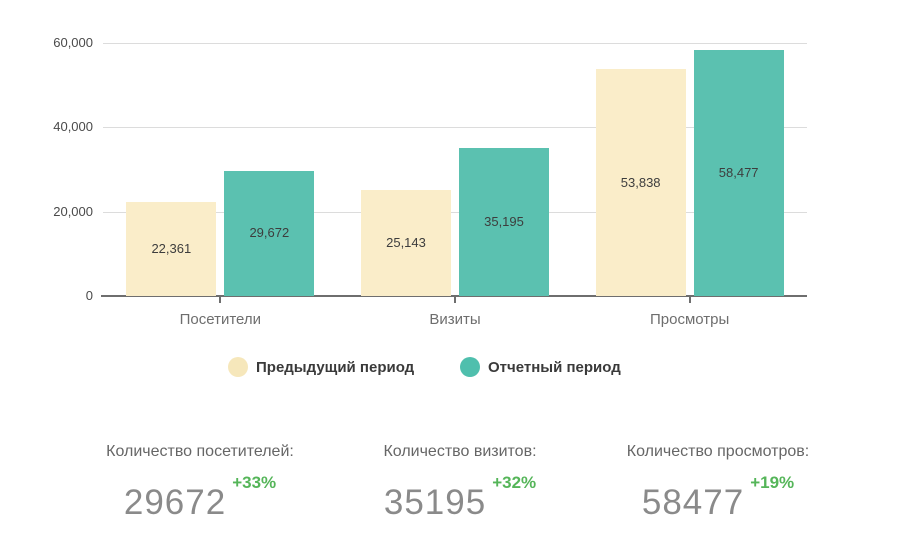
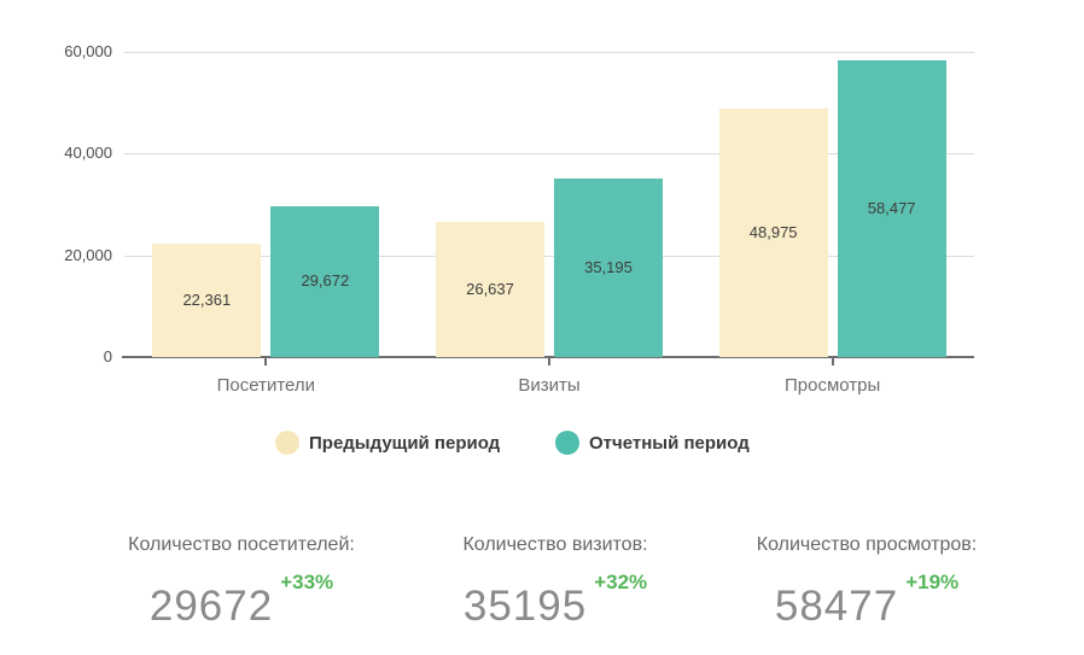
Предыдущий период/Визиты: 25,143 -> 26,637
Предыдущий период/Просмотры: 53,838 -> 48,975
